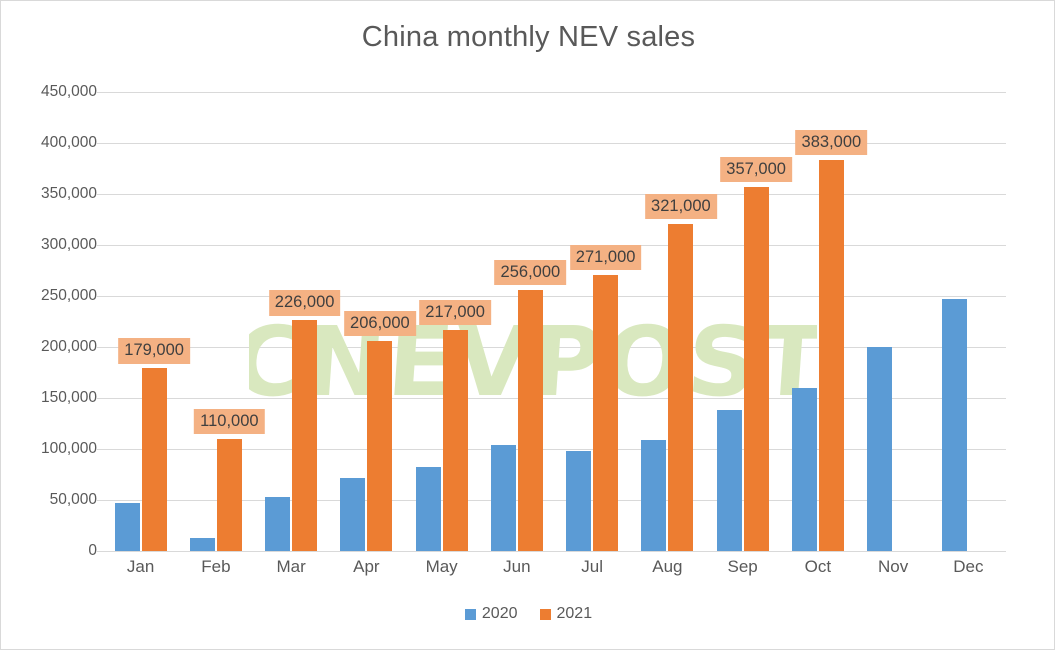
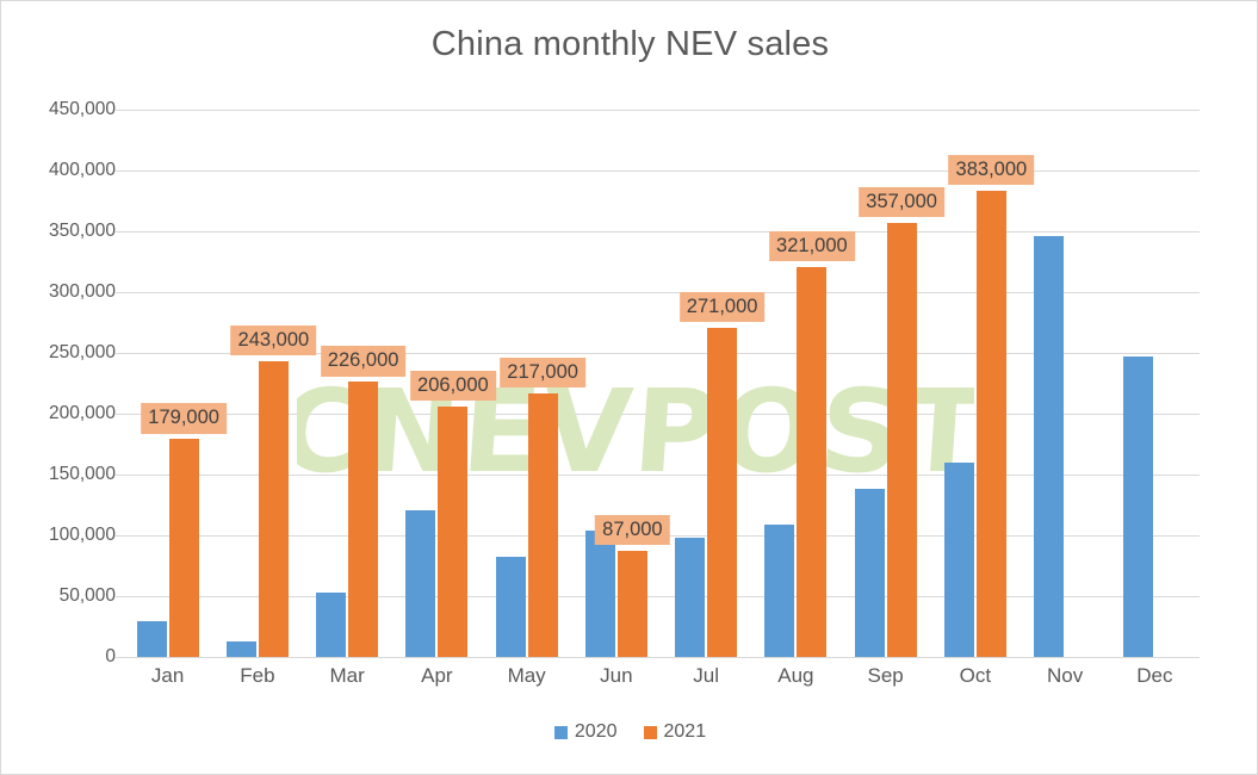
2020/Jan: 47000 -> 29000
2021/Feb: 110,000 -> 243,000
2020/Apr: 72000 -> 121000
2021/Jun: 256,000 -> 87,000
2020/Nov: 200000 -> 346000
